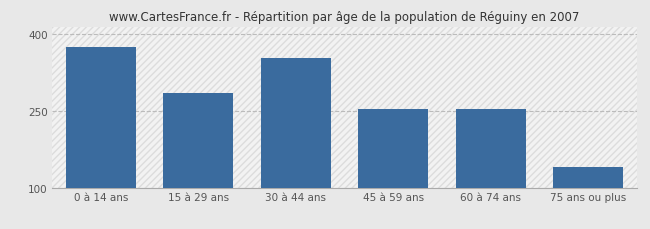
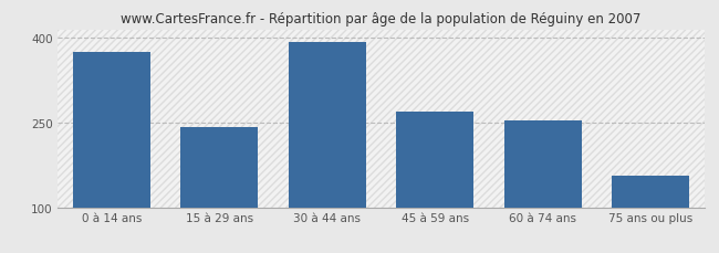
15 à 29 ans: 286 -> 242
30 à 44 ans: 354 -> 392
45 à 59 ans: 254 -> 270
75 ans ou plus: 140 -> 155
